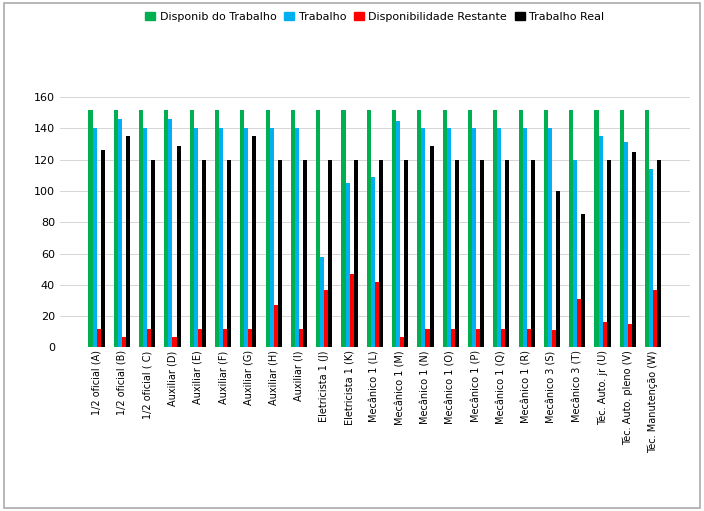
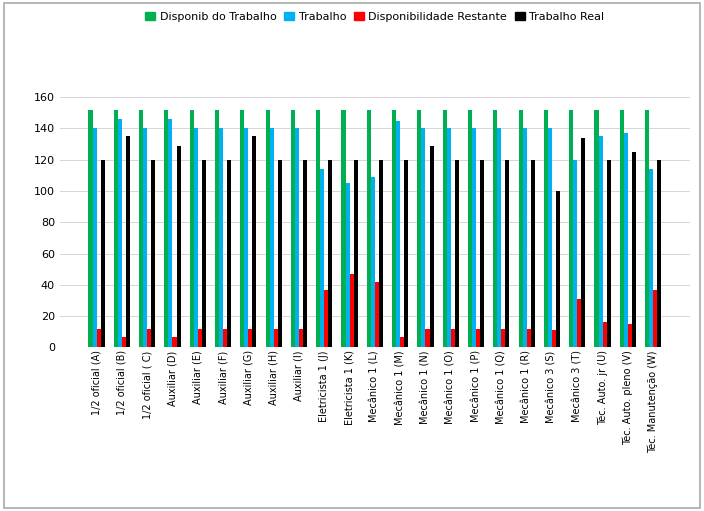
Trabalho Real/1/2 oficial (A): 126 -> 120
Disponibilidade Restante/Auxiliar (H): 27 -> 12
Trabalho/Eletricista 1 (J): 58 -> 114
Trabalho Real/Mecânico 3 (T): 85 -> 134
Trabalho/Téc. Auto. pleno (V): 131 -> 137
